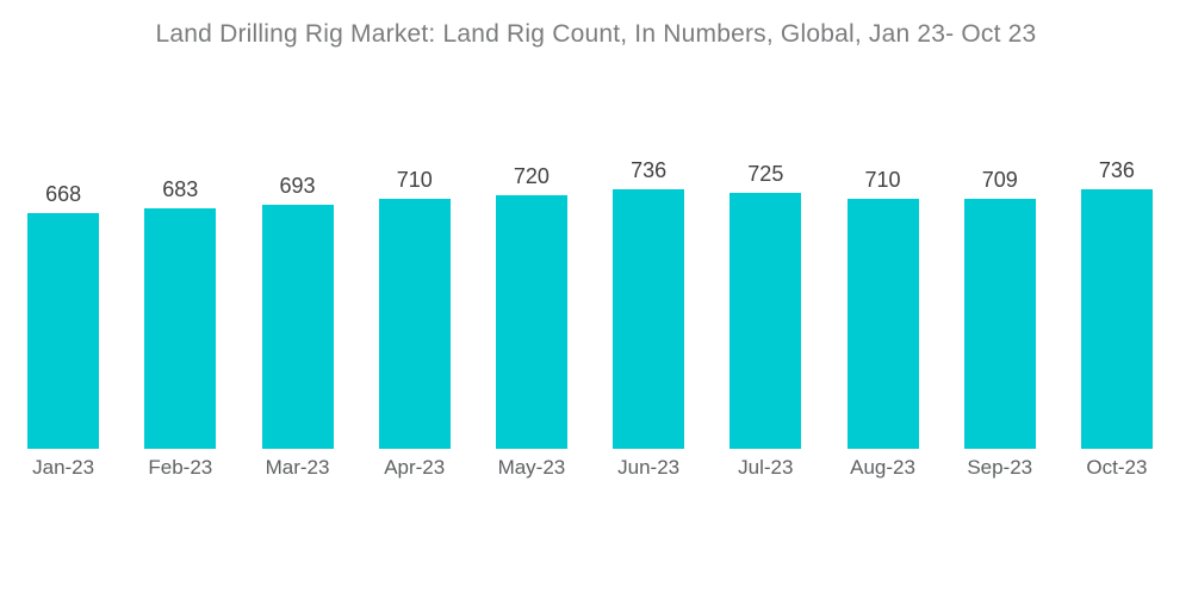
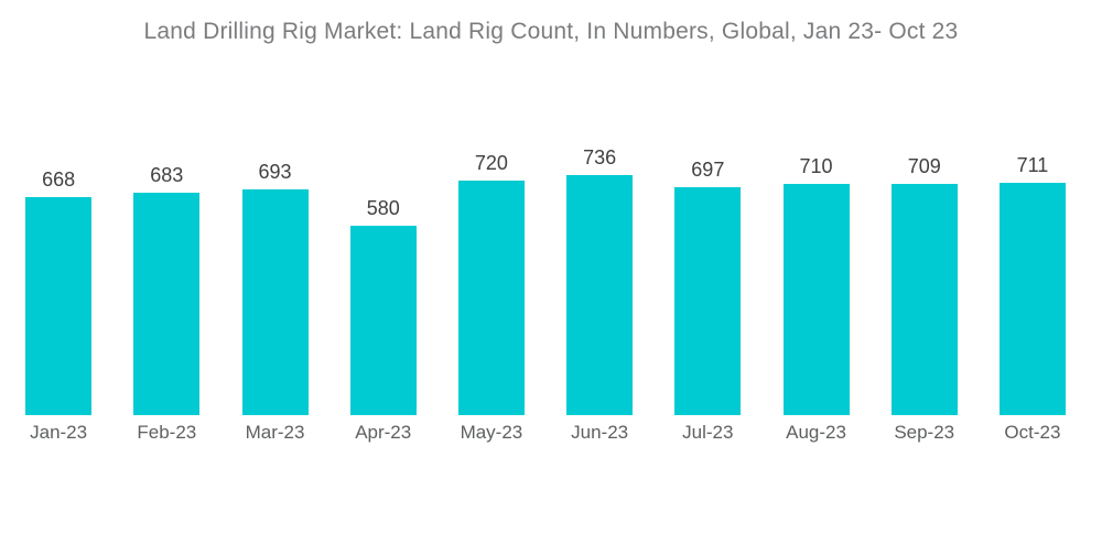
Apr-23: 710 -> 580
Jul-23: 725 -> 697
Oct-23: 736 -> 711
